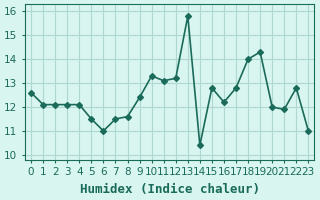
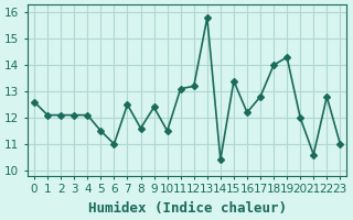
7: 11.5 -> 12.5
10: 13.3 -> 11.5
15: 12.8 -> 13.4
21: 11.9 -> 10.6
